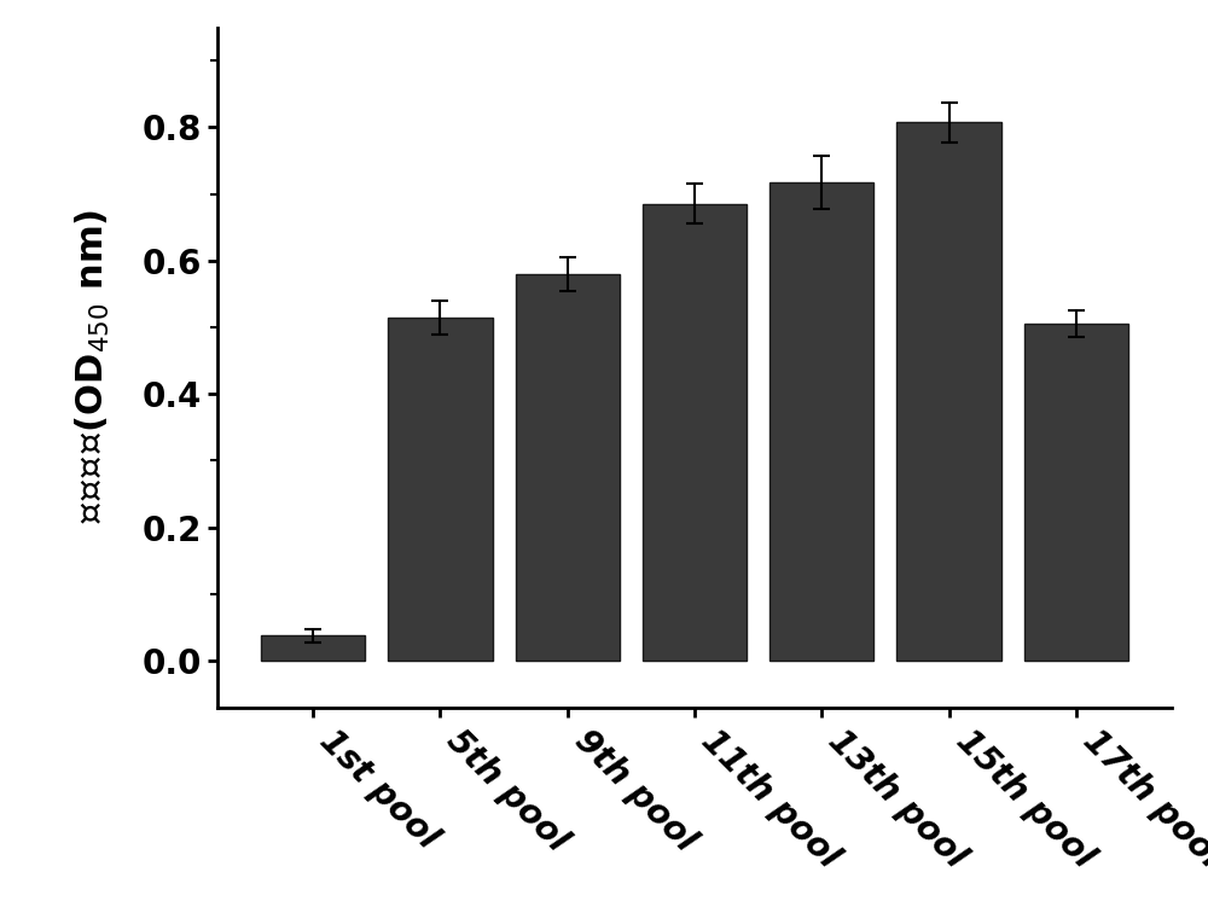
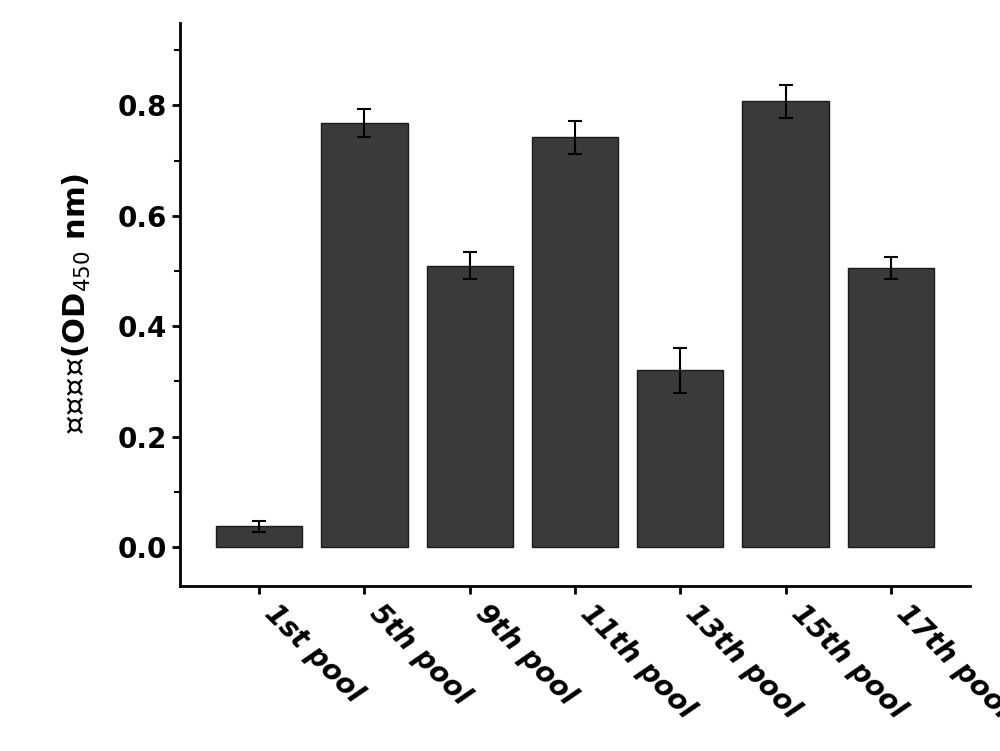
5th pool: 0.515 -> 0.768
9th pool: 0.580 -> 0.510
11th pool: 0.685 -> 0.742
13th pool: 0.718 -> 0.320
